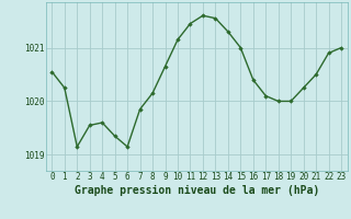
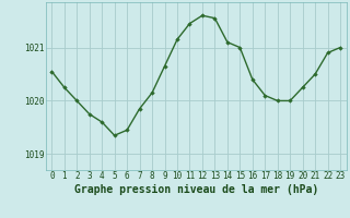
2: 1019.15 -> 1020.00
3: 1019.55 -> 1019.75
6: 1019.15 -> 1019.45
14: 1021.30 -> 1021.10
